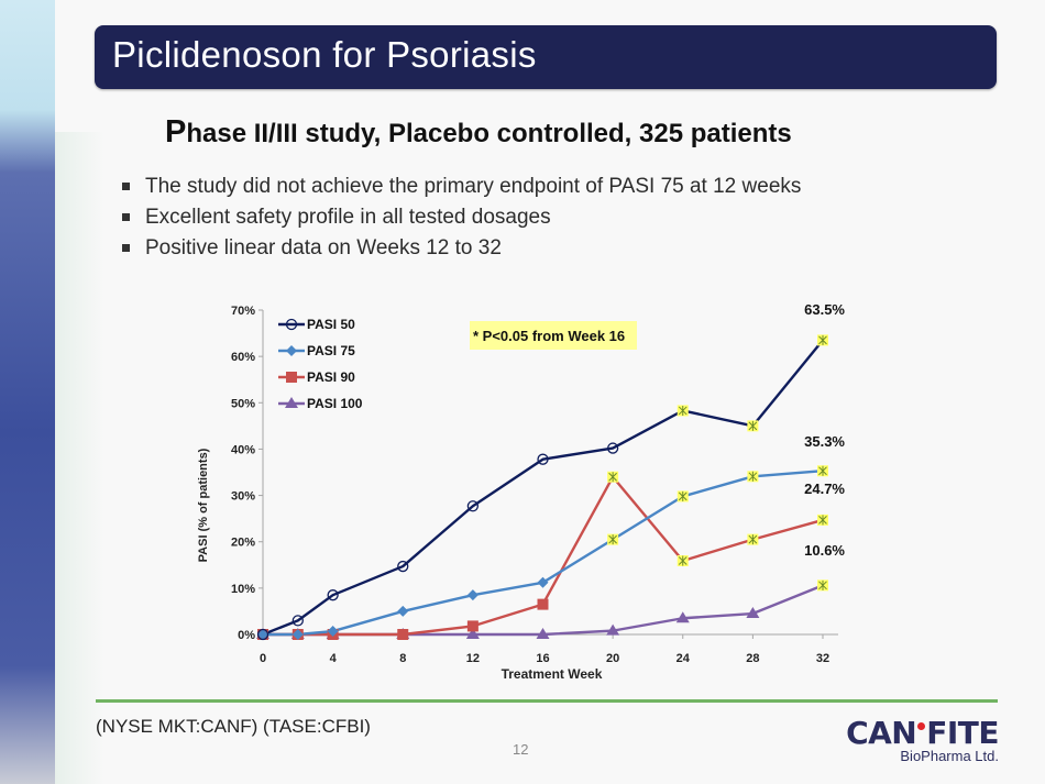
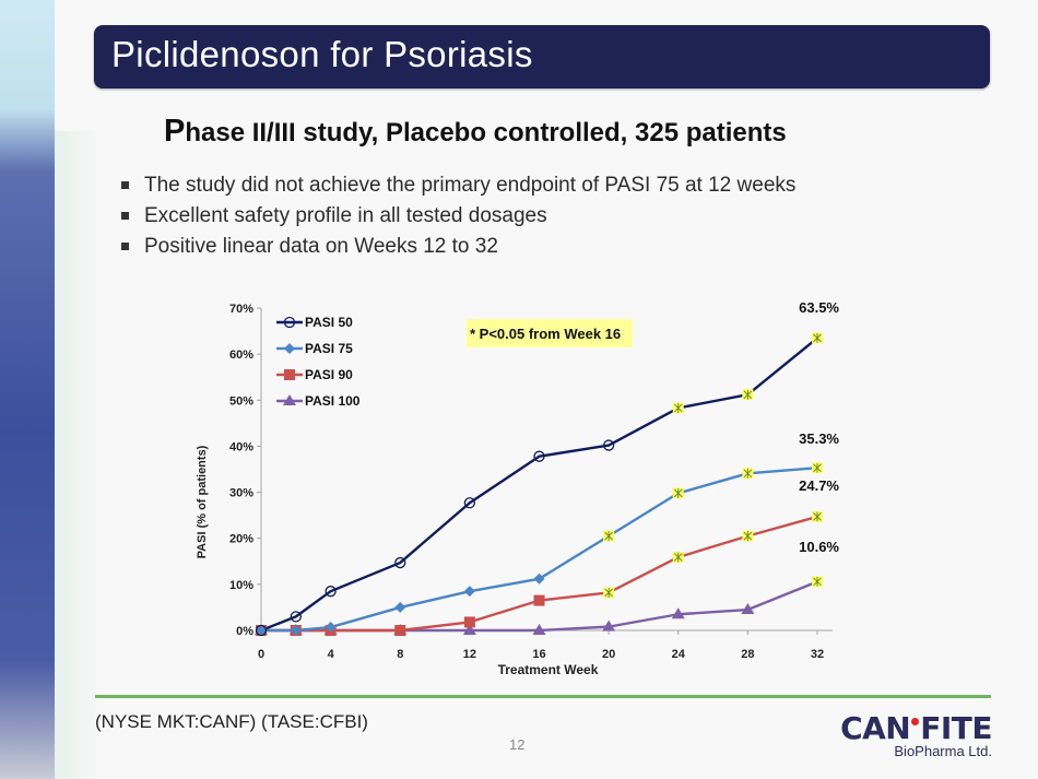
PASI 90/20: 34% -> 8%
PASI 50/28: 45% -> 51%
